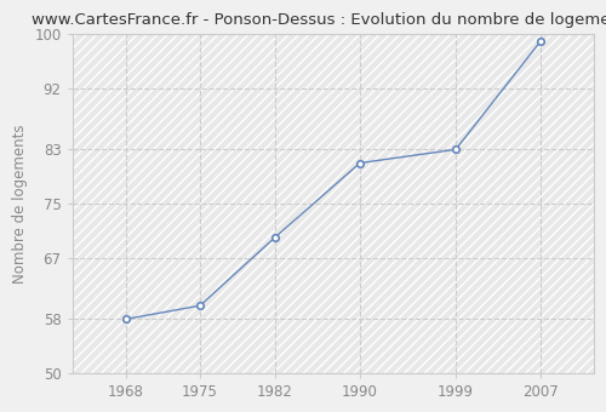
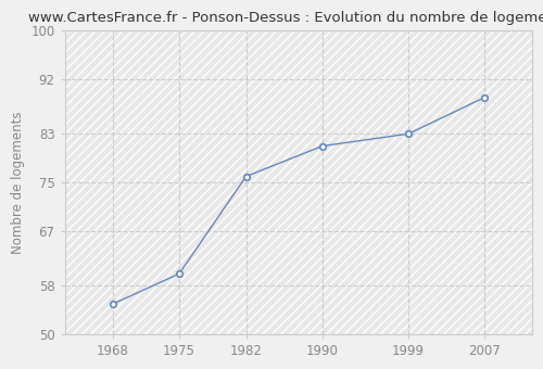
1968: 58 -> 55
1982: 70 -> 76
2007: 99 -> 89
